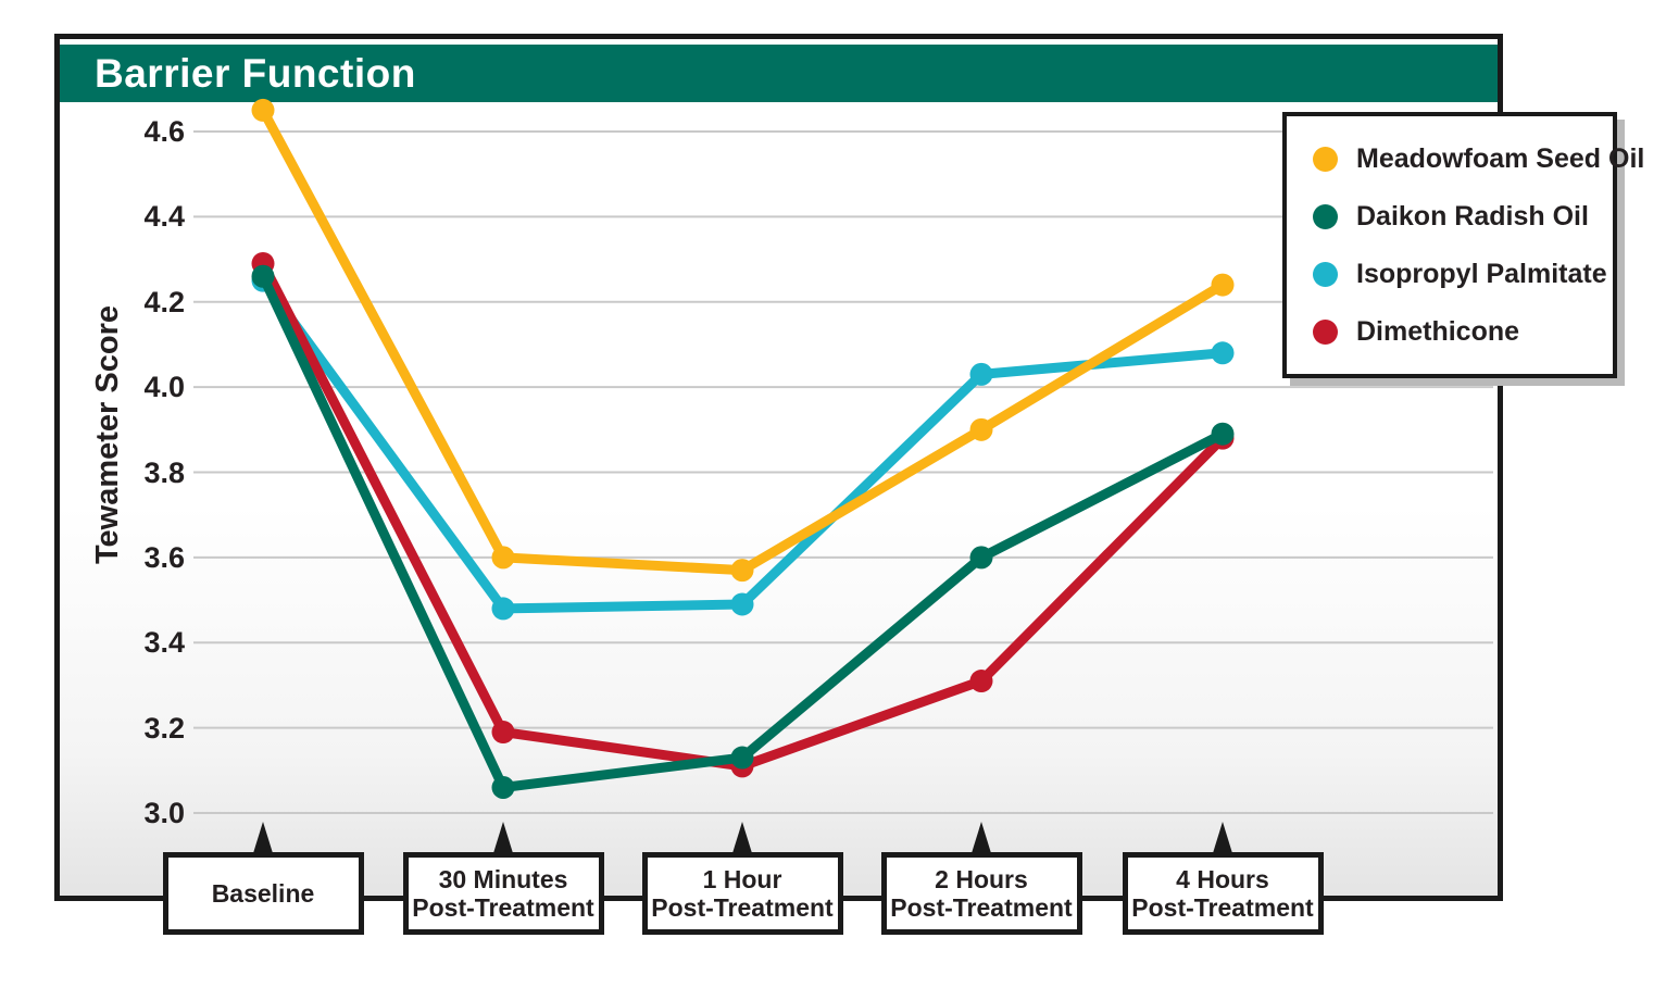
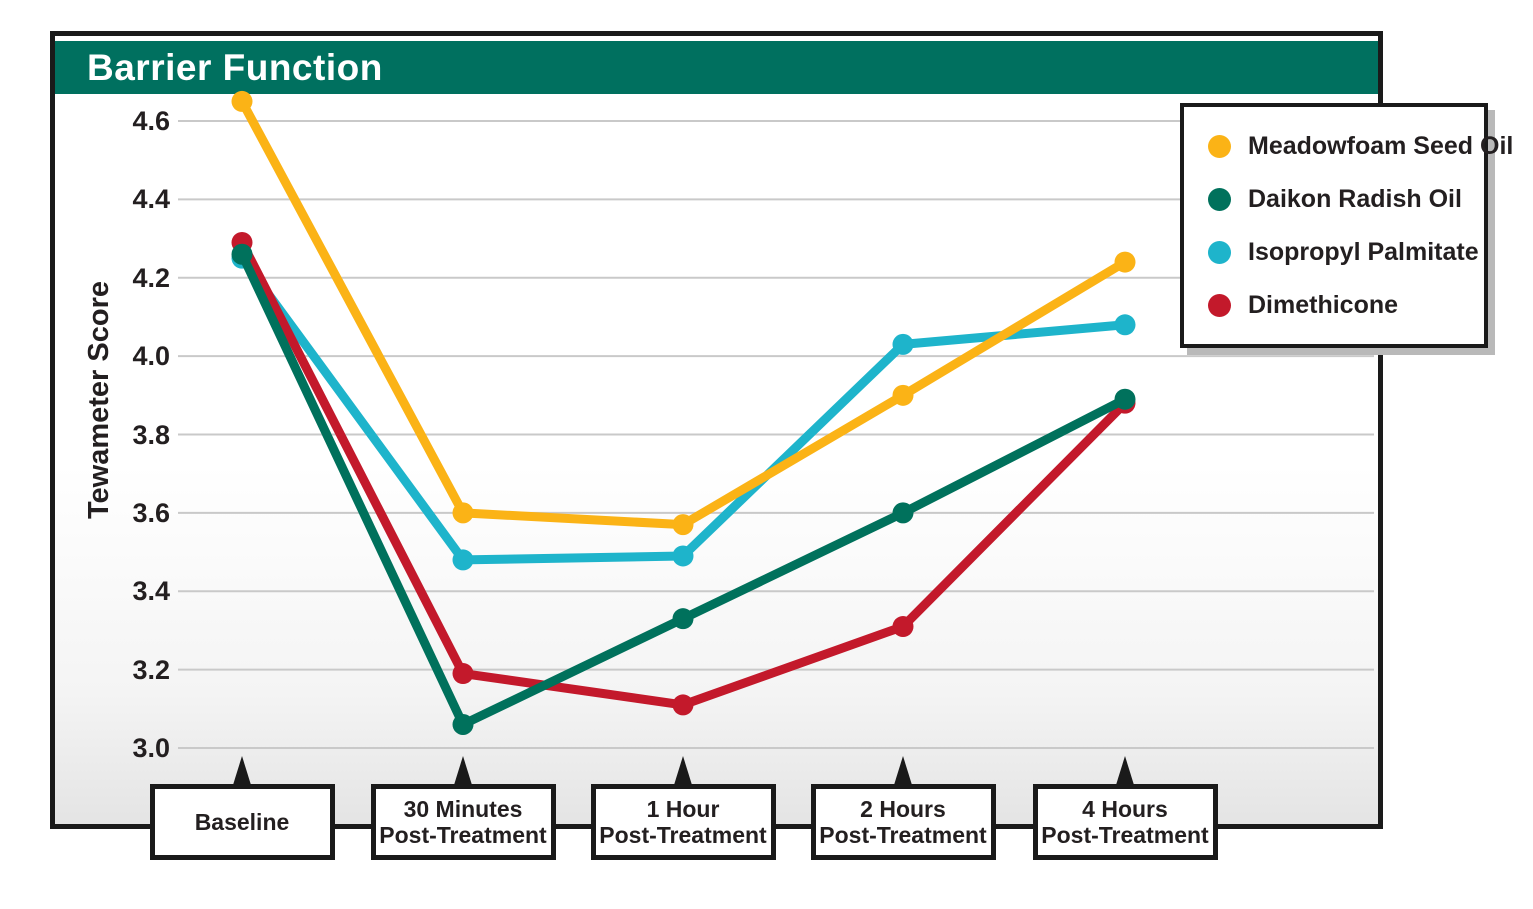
Daikon Radish Oil/1 Hour Post-Treatment: 3.13 -> 3.33
